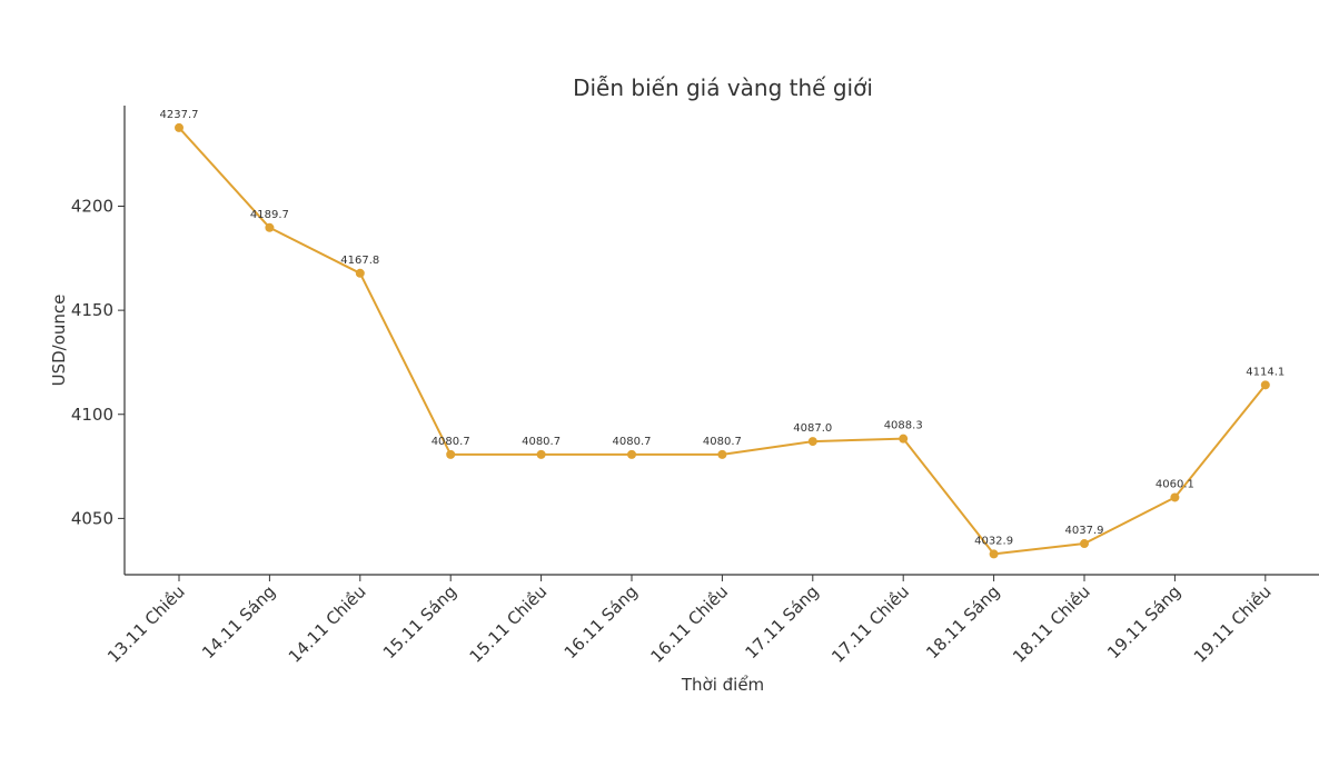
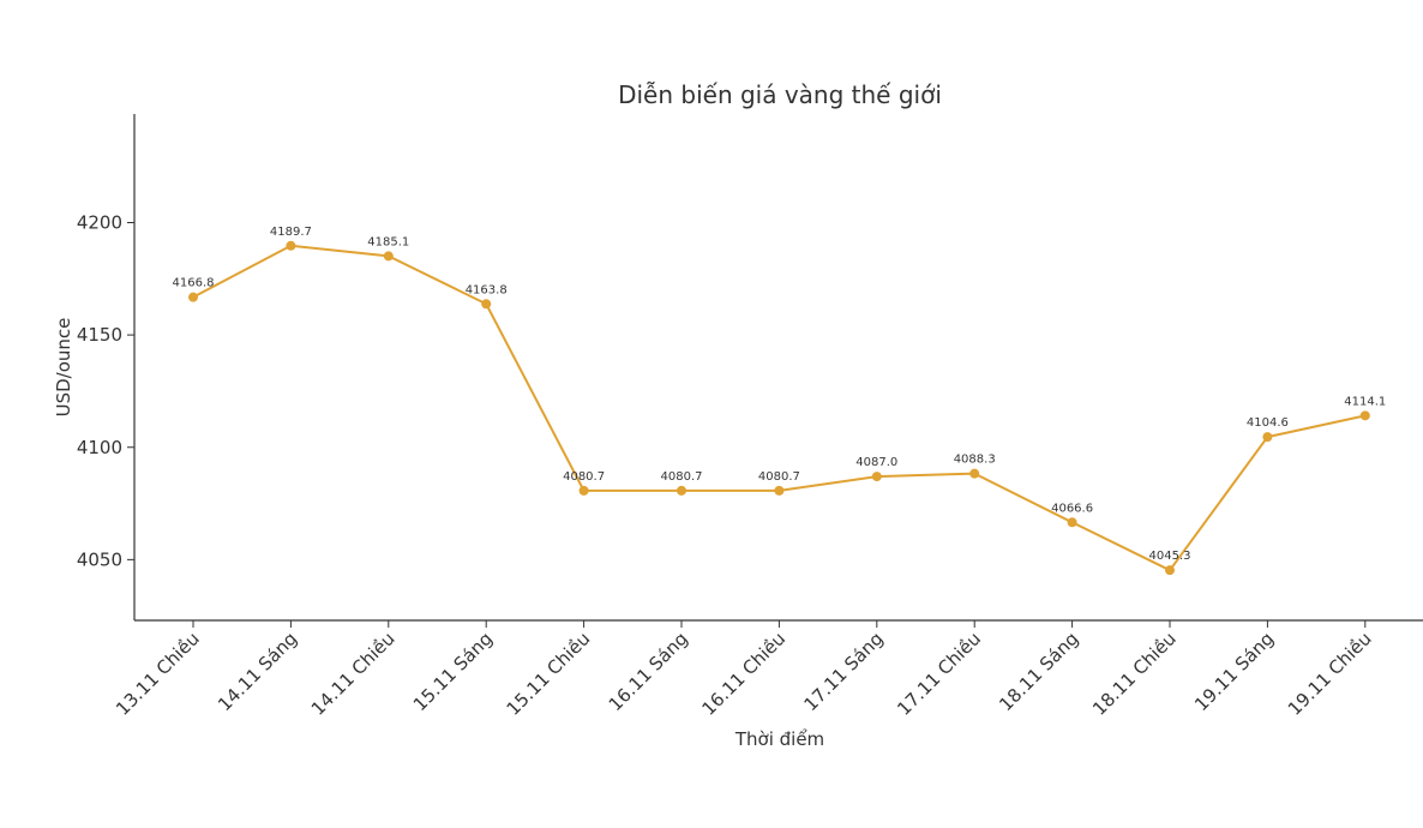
13.11 Chiều: 4237.7 -> 4166.8
14.11 Chiều: 4167.8 -> 4185.1
15.11 Sáng: 4080.7 -> 4163.8
18.11 Sáng: 4032.9 -> 4066.6
18.11 Chiều: 4037.9 -> 4045.3
19.11 Sáng: 4060.1 -> 4104.6
